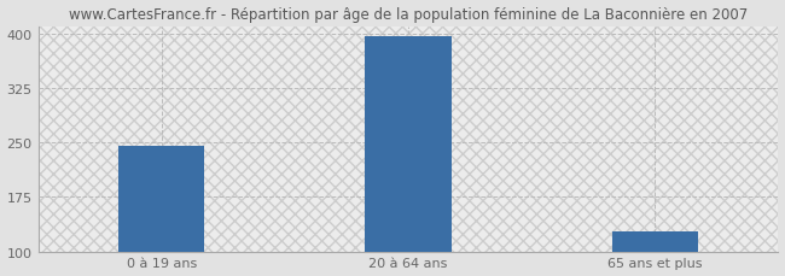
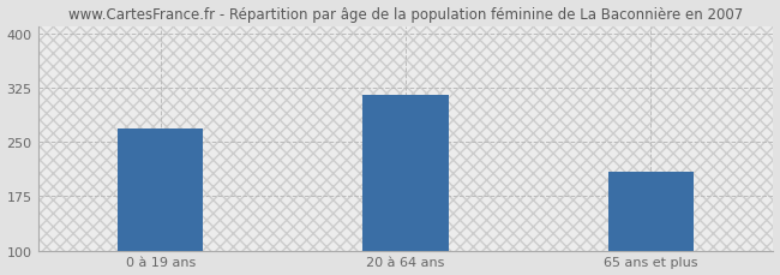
0 à 19 ans: 245 -> 268
20 à 64 ans: 396 -> 314
65 ans et plus: 127 -> 208
